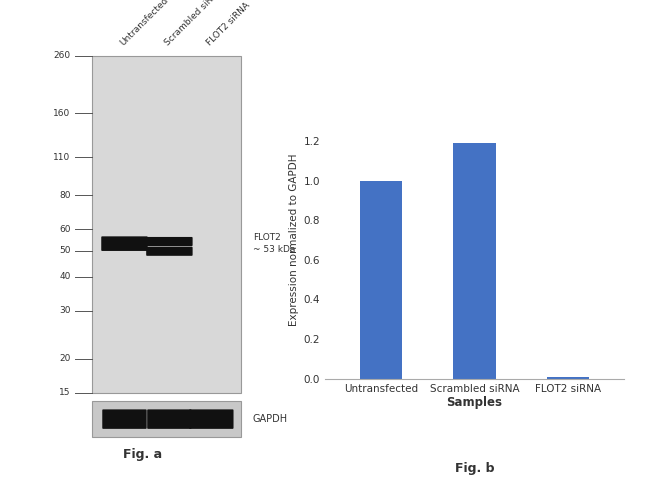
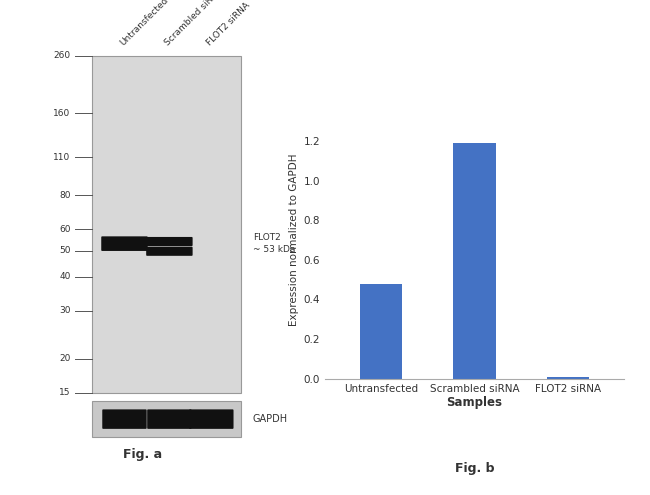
Untransfected: 1.00 -> 0.48
